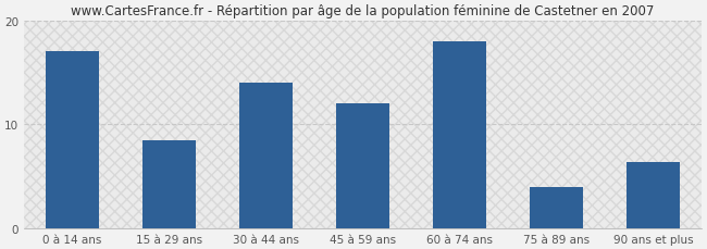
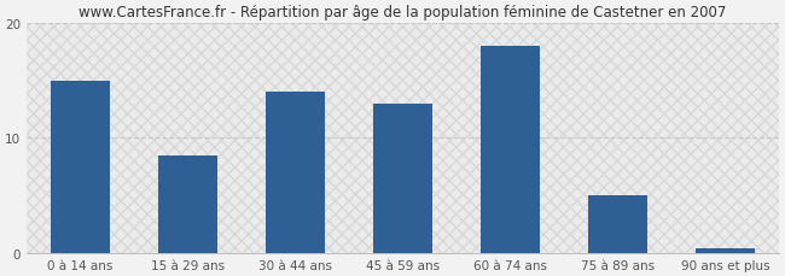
0 à 14 ans: 17.0 -> 15.0
45 à 59 ans: 12.0 -> 13.0
75 à 89 ans: 4.0 -> 5.0
90 ans et plus: 6.4 -> 0.4
